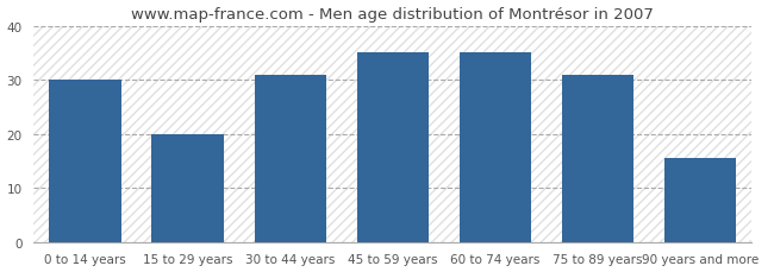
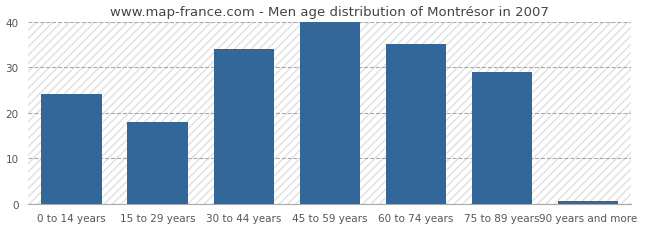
0 to 14 years: 30.0 -> 24.0
15 to 29 years: 20.0 -> 18.0
30 to 44 years: 31.0 -> 34.0
45 to 59 years: 35.0 -> 40.0
75 to 89 years: 31.0 -> 29.0
90 years and more: 15.5 -> 0.5
